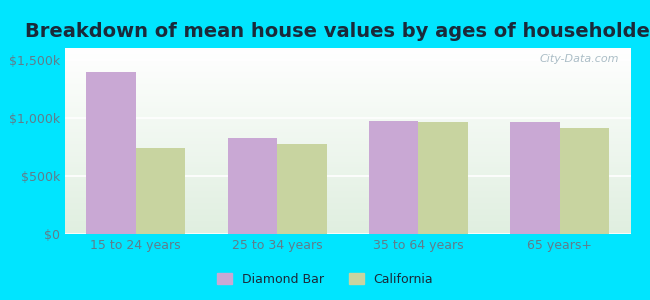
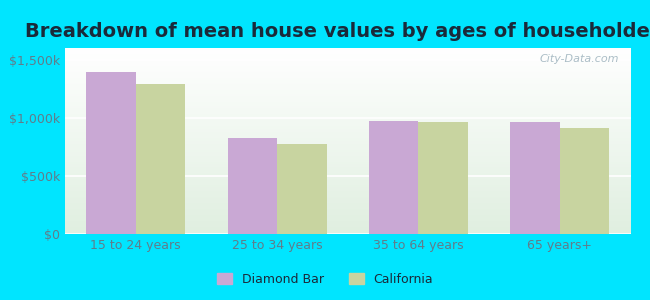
California/15 to 24 years: $740k -> $1,290k
